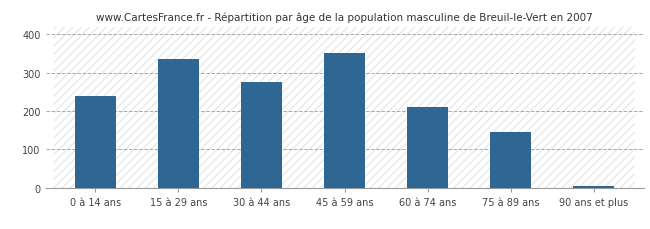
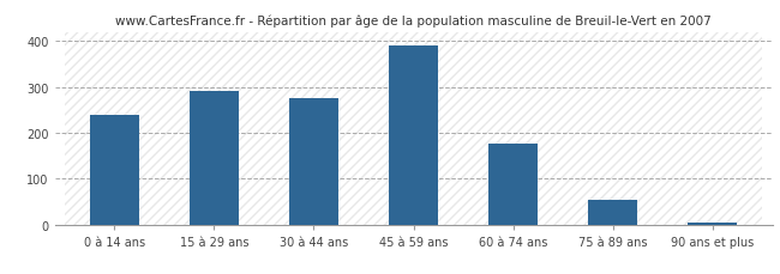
15 à 29 ans: 335 -> 291
45 à 59 ans: 350 -> 390
60 à 74 ans: 210 -> 177
75 à 89 ans: 145 -> 53
